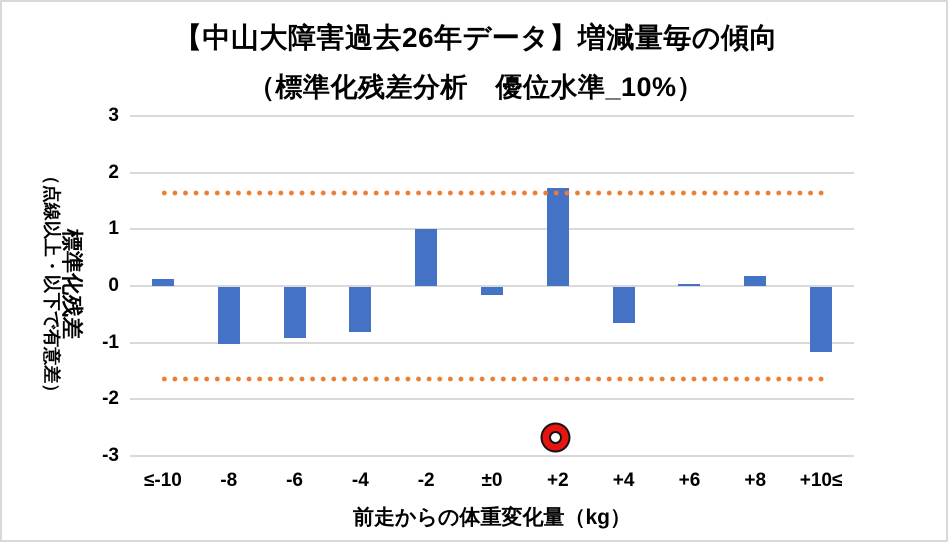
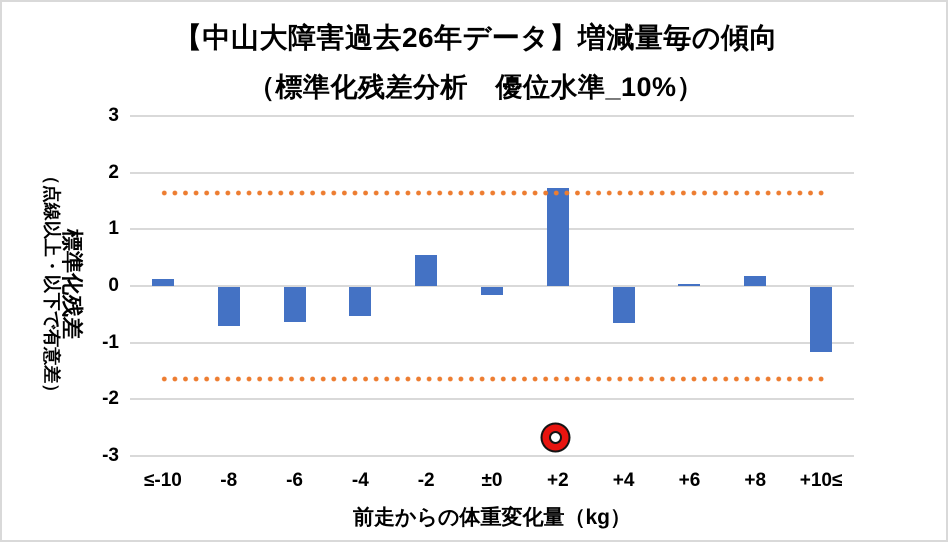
-8: -1.0 -> -0.7
-6: -0.9 -> -0.6
-4: -0.8 -> -0.5
-2: 1.0 -> 0.5
